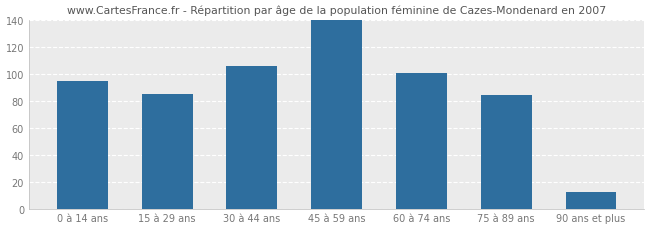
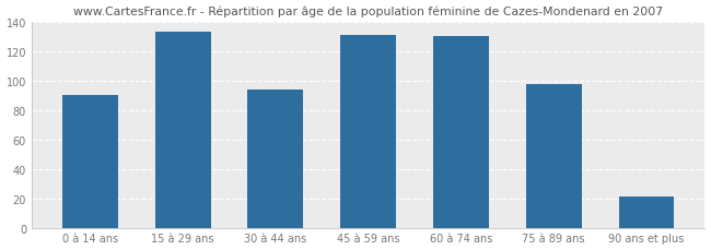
0 à 14 ans: 95 -> 90
15 à 29 ans: 85 -> 133
30 à 44 ans: 106 -> 94
45 à 59 ans: 140 -> 131
60 à 74 ans: 101 -> 130
75 à 89 ans: 84 -> 98
90 ans et plus: 12 -> 21
